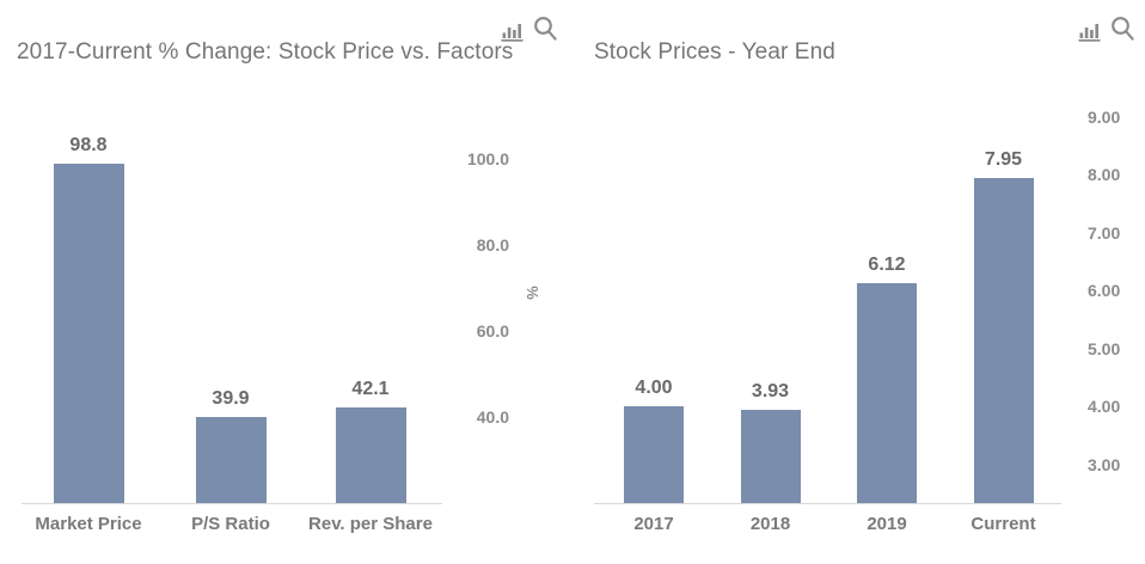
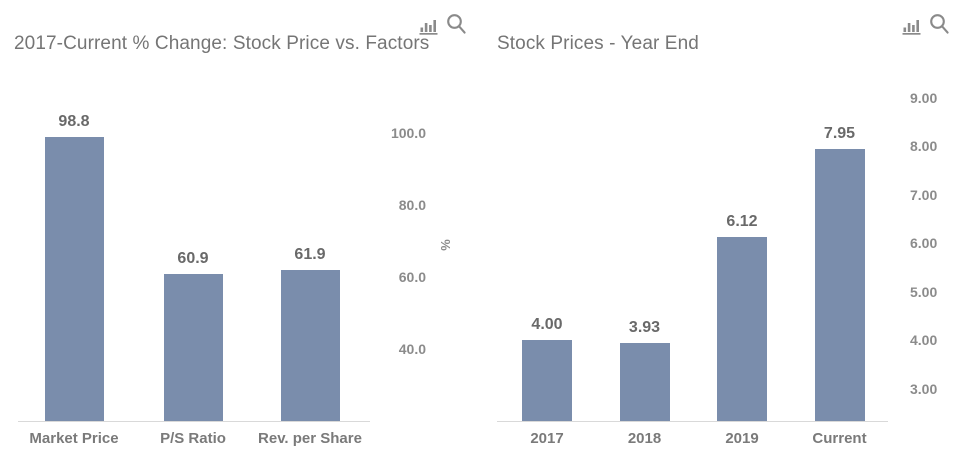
2017-Current % Change: Stock Price vs. Factors/P/S Ratio: 39.9 -> 60.9
2017-Current % Change: Stock Price vs. Factors/Rev. per Share: 42.1 -> 61.9
